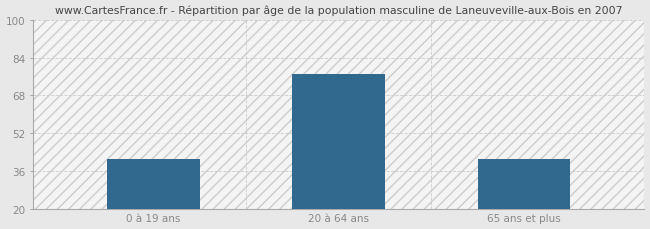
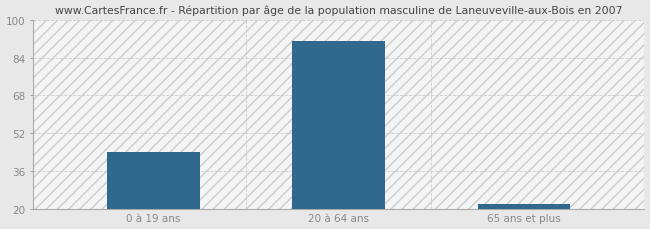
0 à 19 ans: 41 -> 44
20 à 64 ans: 77 -> 91
65 ans et plus: 41 -> 22
